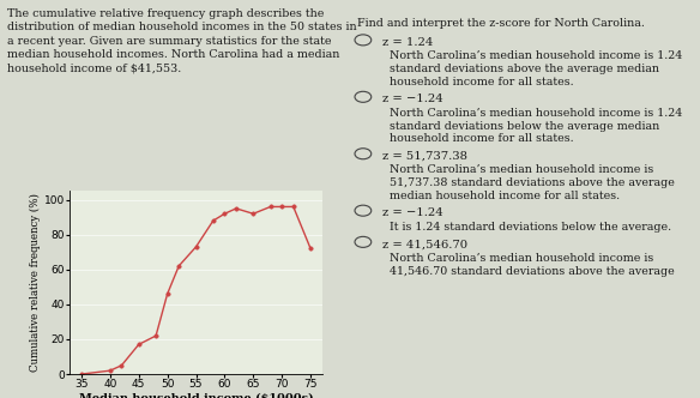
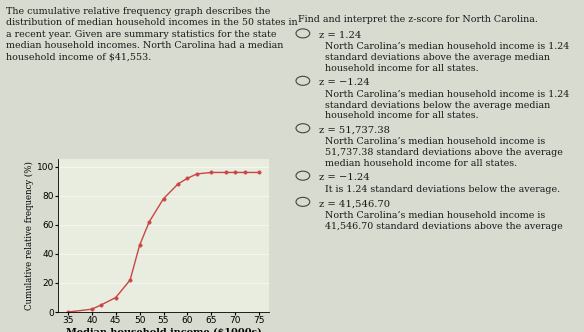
45: 17 -> 10
55: 73 -> 78
65: 92 -> 96
75: 72 -> 96
